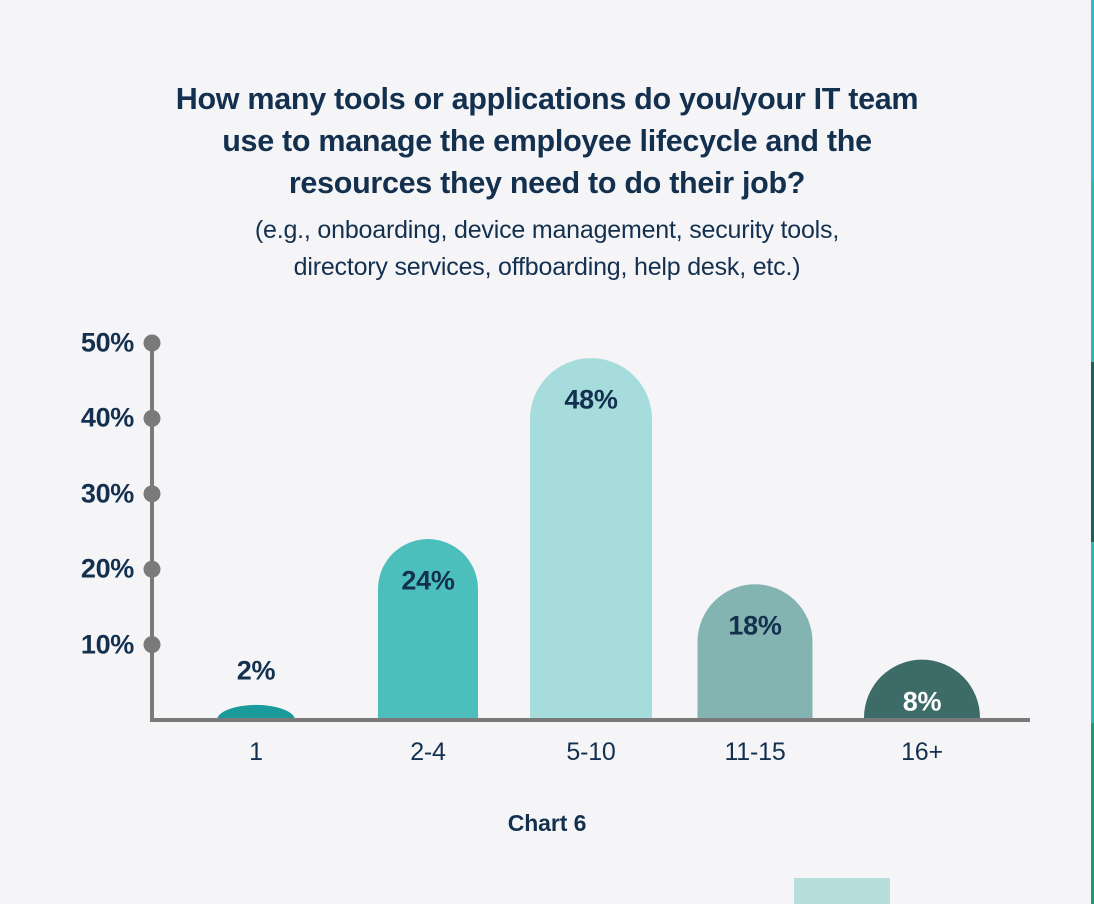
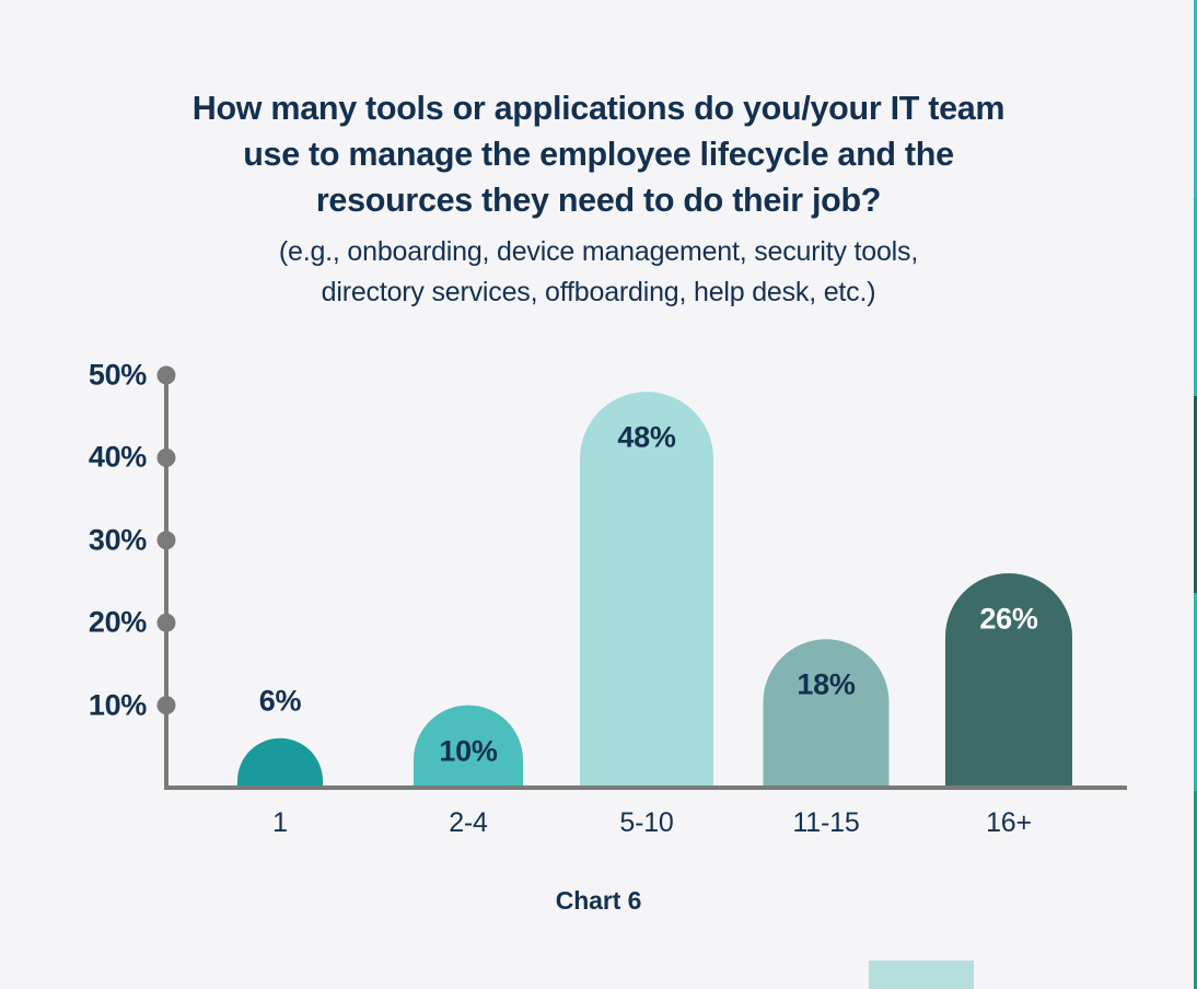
1: 2% -> 6%
2-4: 24% -> 10%
16+: 8% -> 26%
